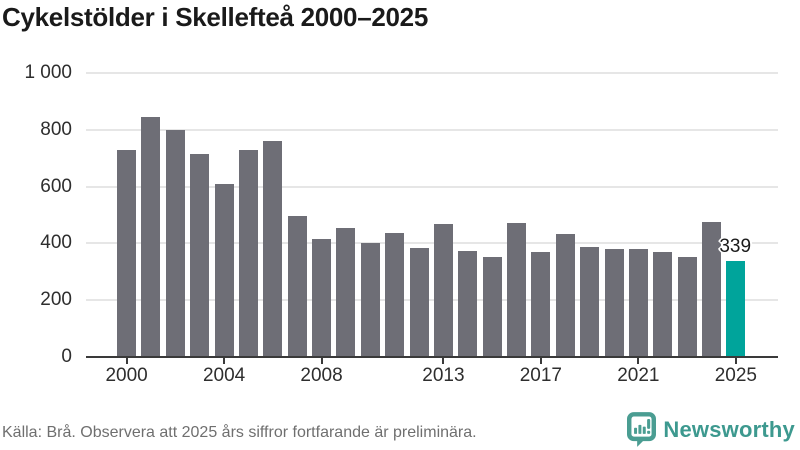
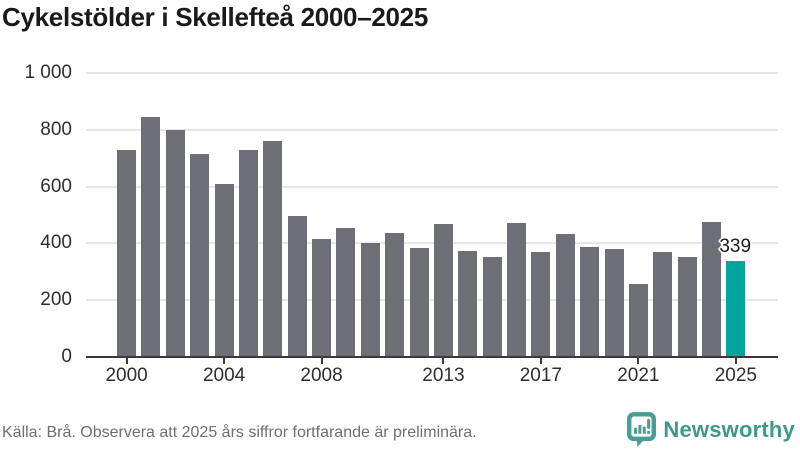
2021: 380 -> 260
